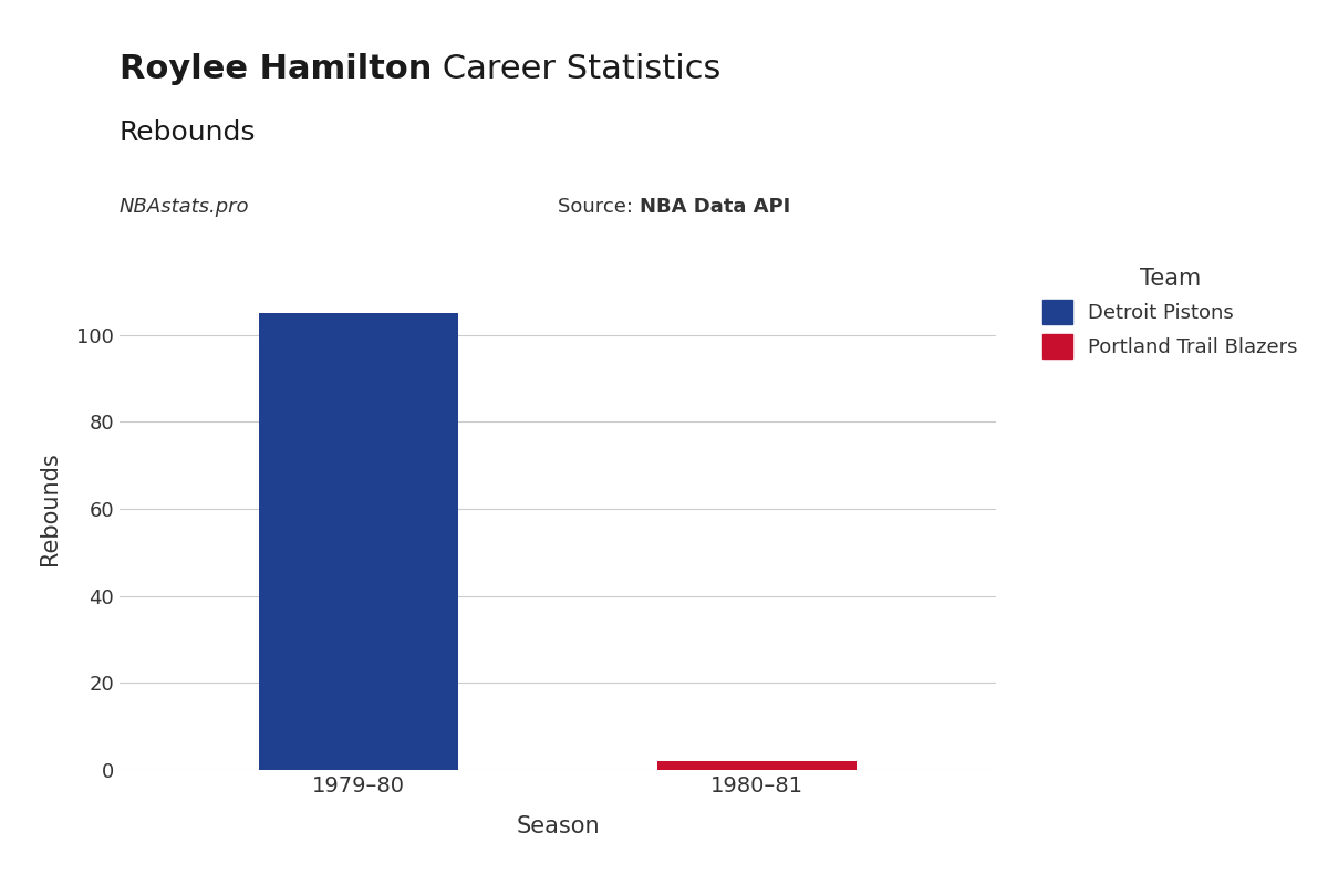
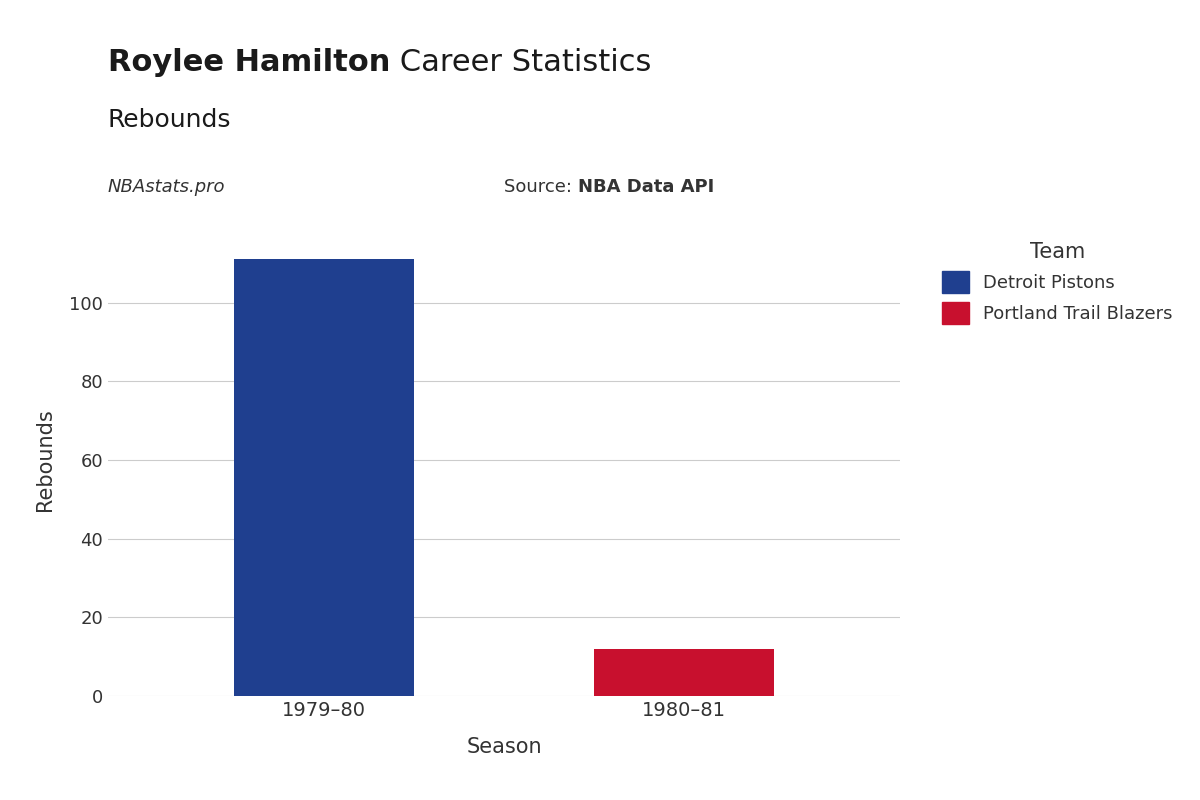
1979–80: 105 -> 111
1980–81: 2 -> 12
